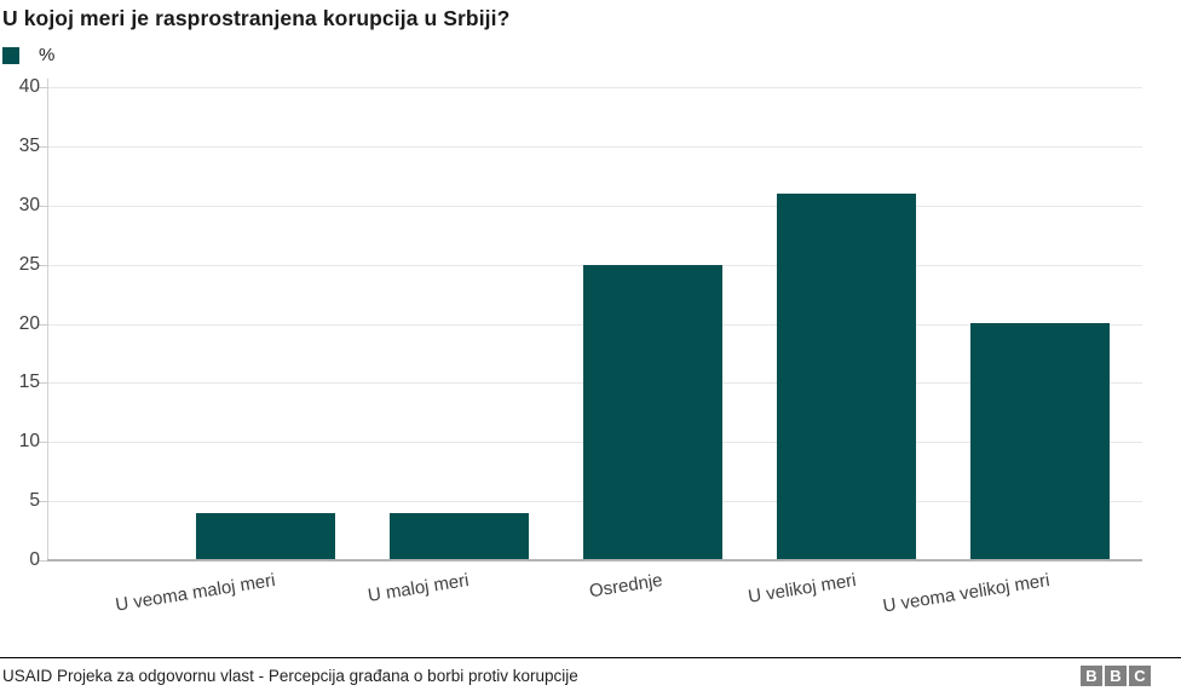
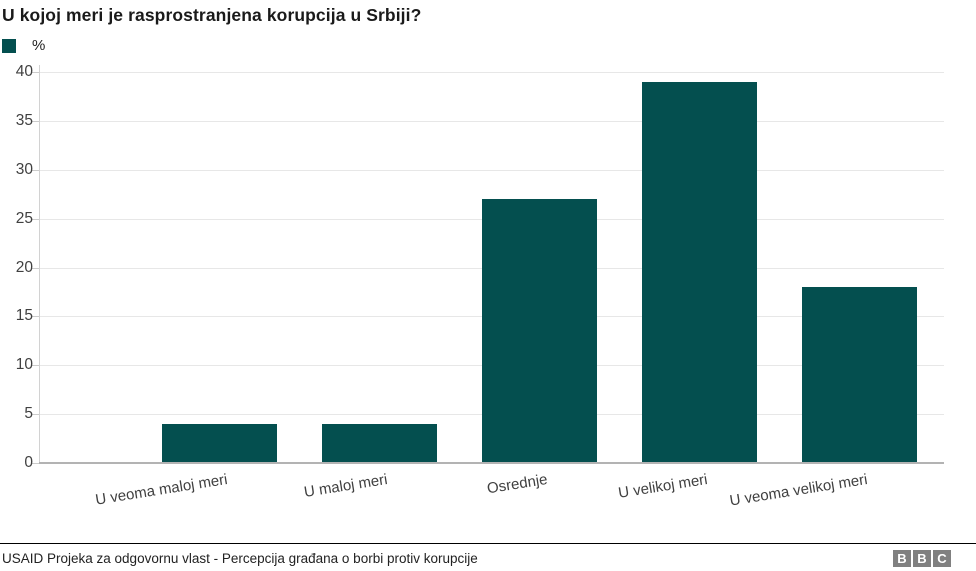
Osrednje: 25 -> 27
U velikoj meri: 31 -> 39
U veoma velikoj meri: 20 -> 18
